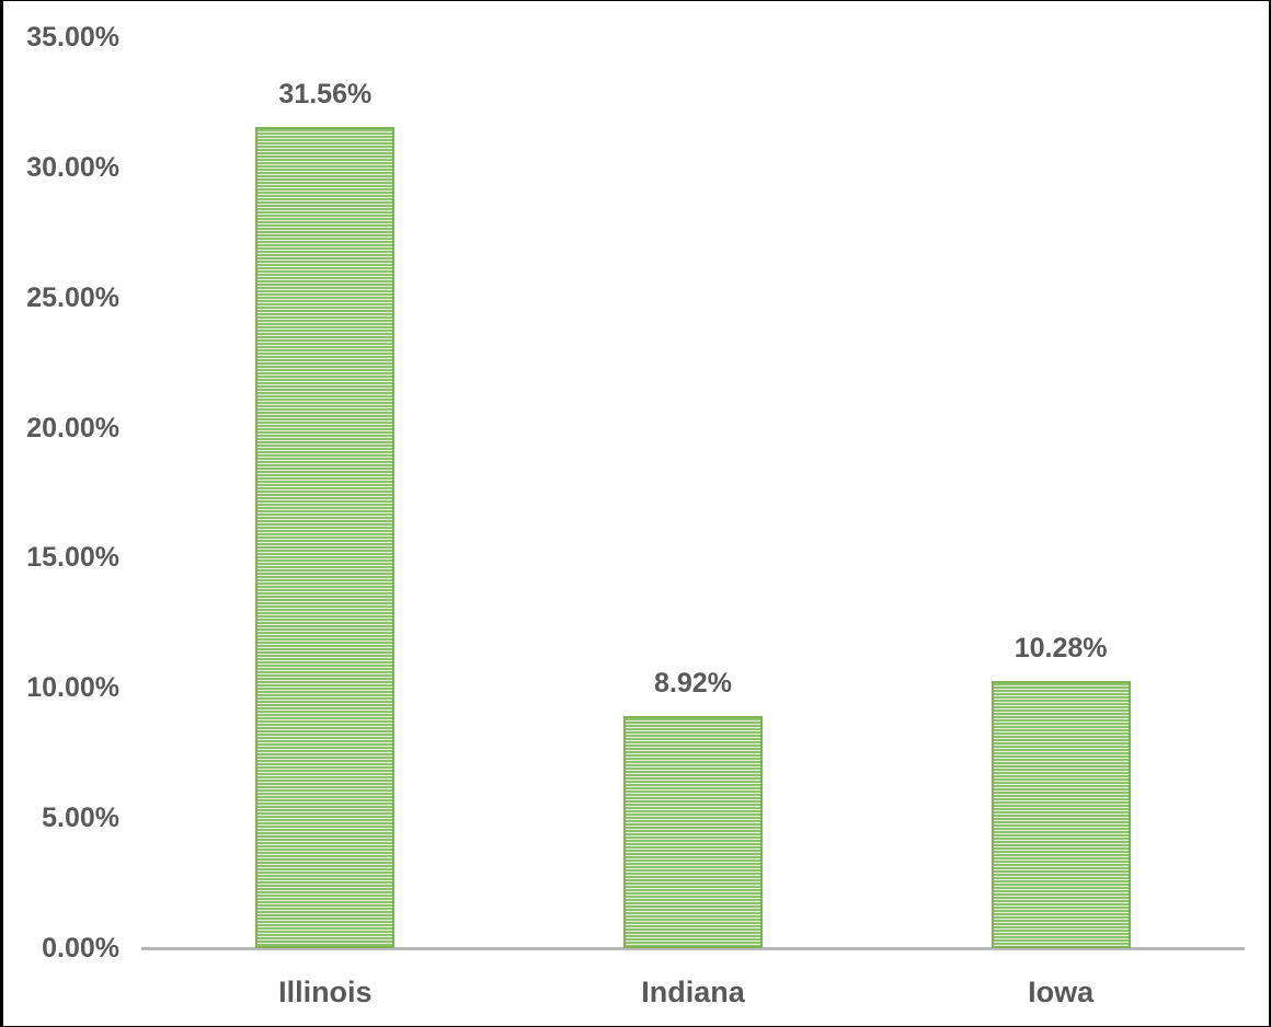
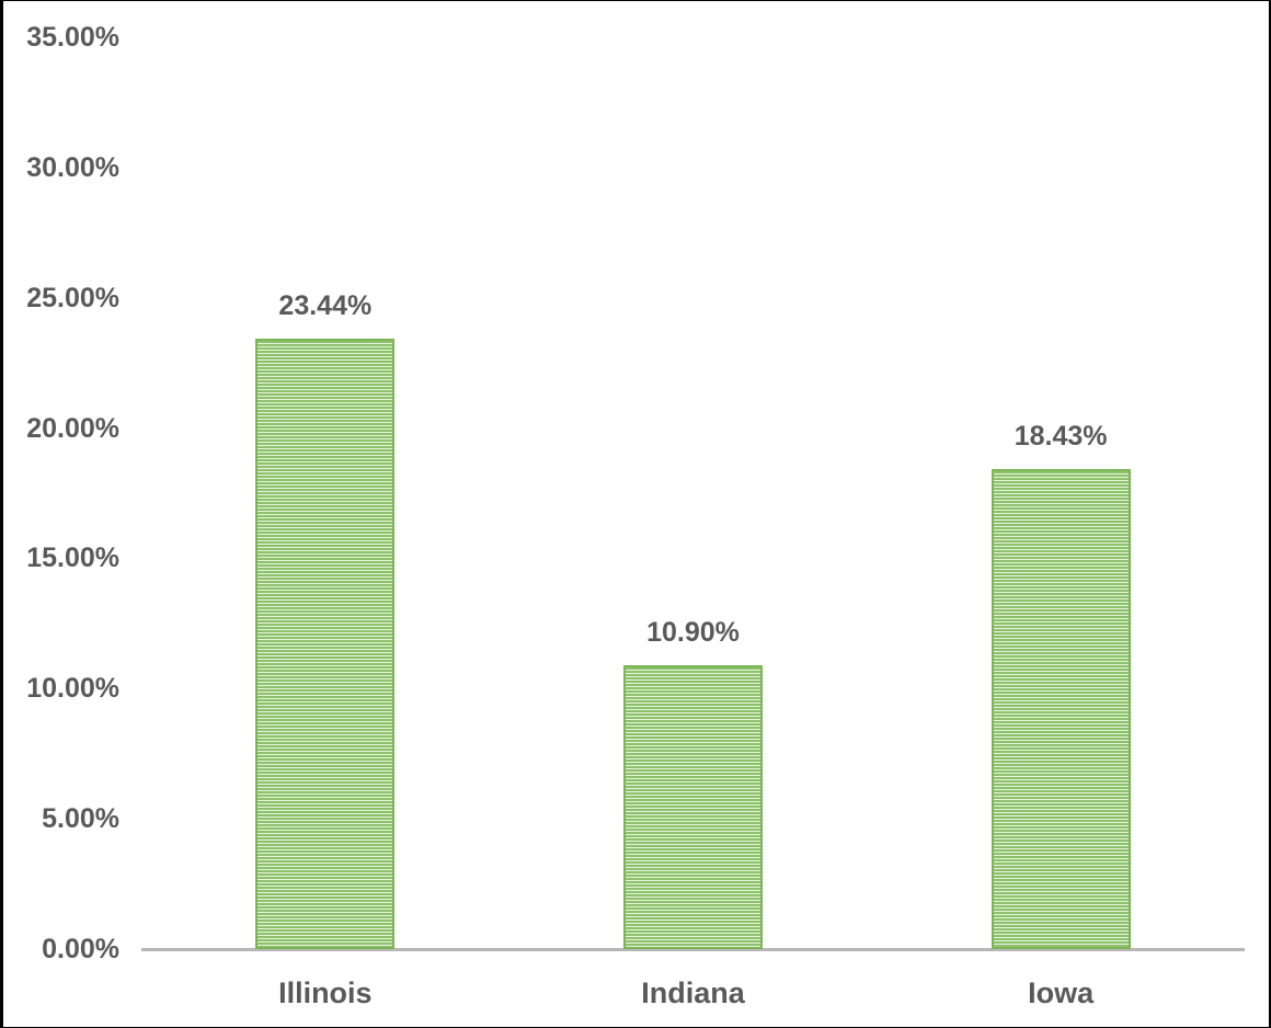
Illinois: 31.56% -> 23.44%
Indiana: 8.92% -> 10.90%
Iowa: 10.28% -> 18.43%
